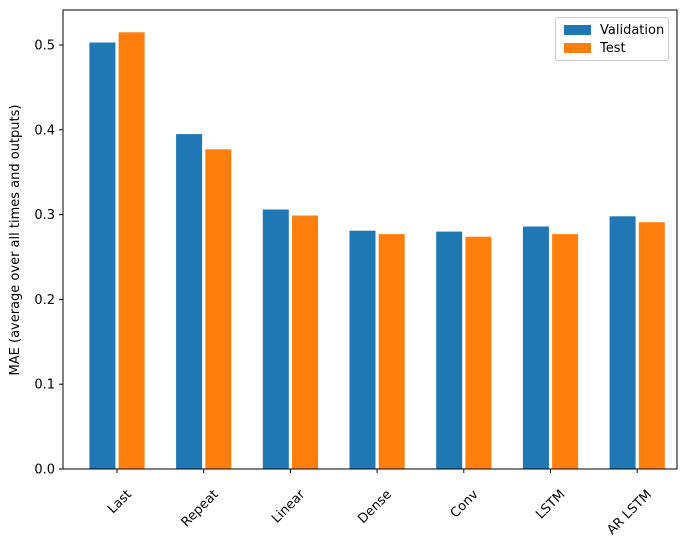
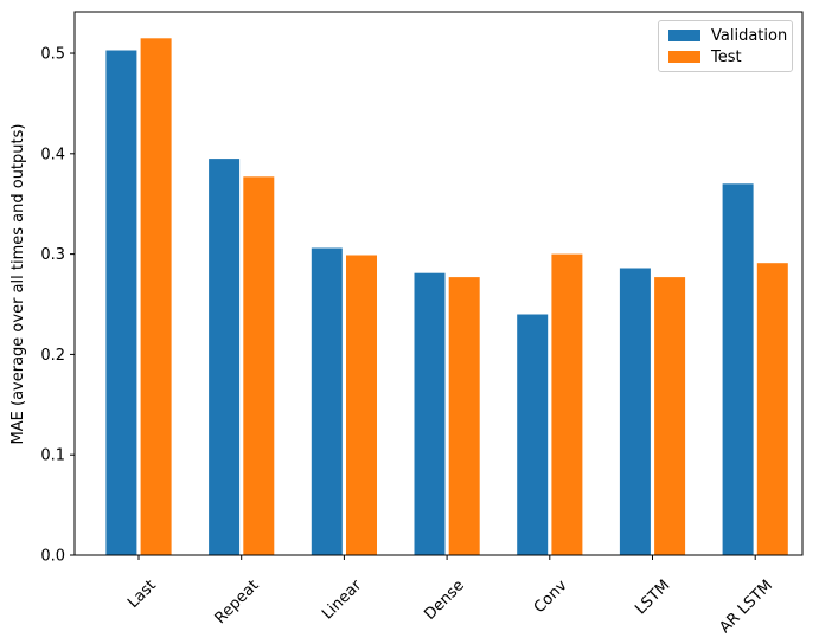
Validation/Conv: 0.28 -> 0.24
Test/Conv: 0.27 -> 0.30
Validation/AR LSTM: 0.30 -> 0.37
